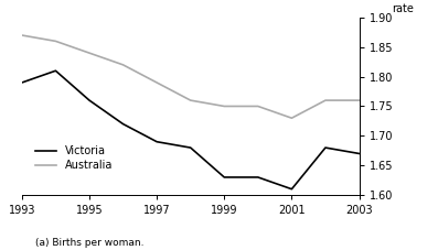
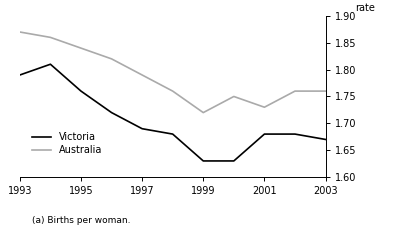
Australia/1999: 1.75 -> 1.72
Victoria/2001: 1.61 -> 1.68
